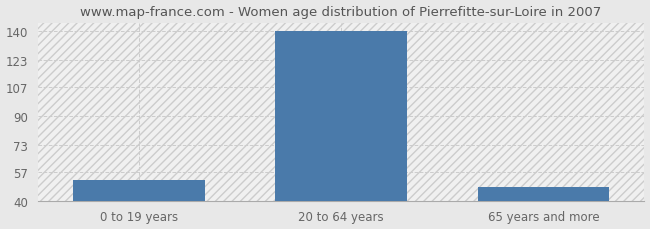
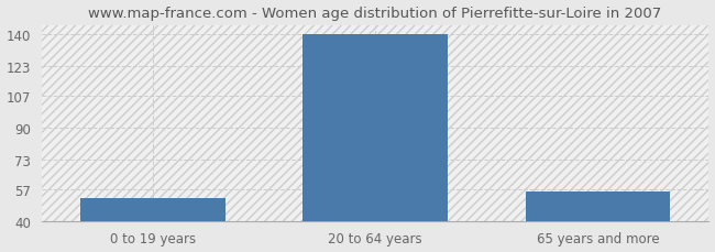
65 years and more: 48 -> 56
